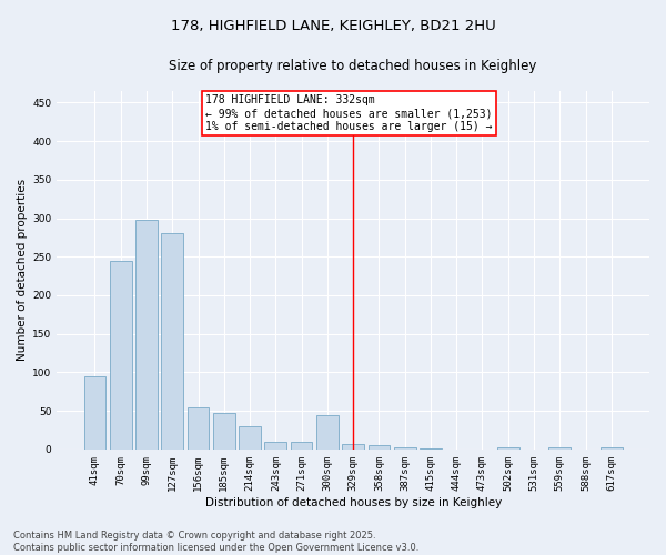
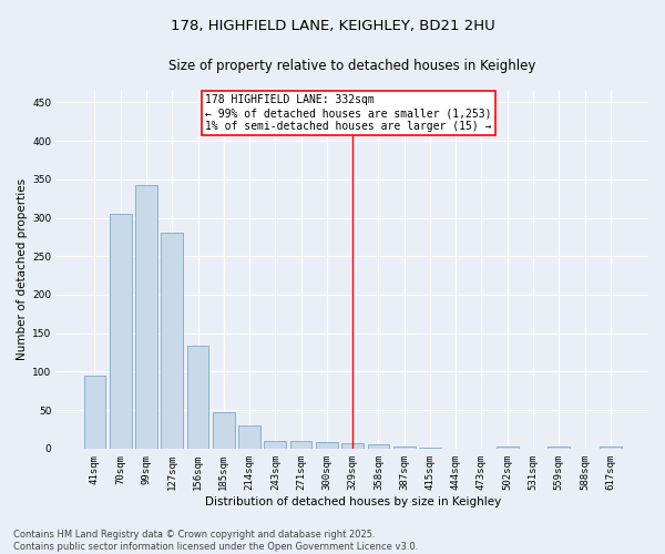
70sqm: 244 -> 305
99sqm: 298 -> 343
156sqm: 54 -> 133
300sqm: 44 -> 8
